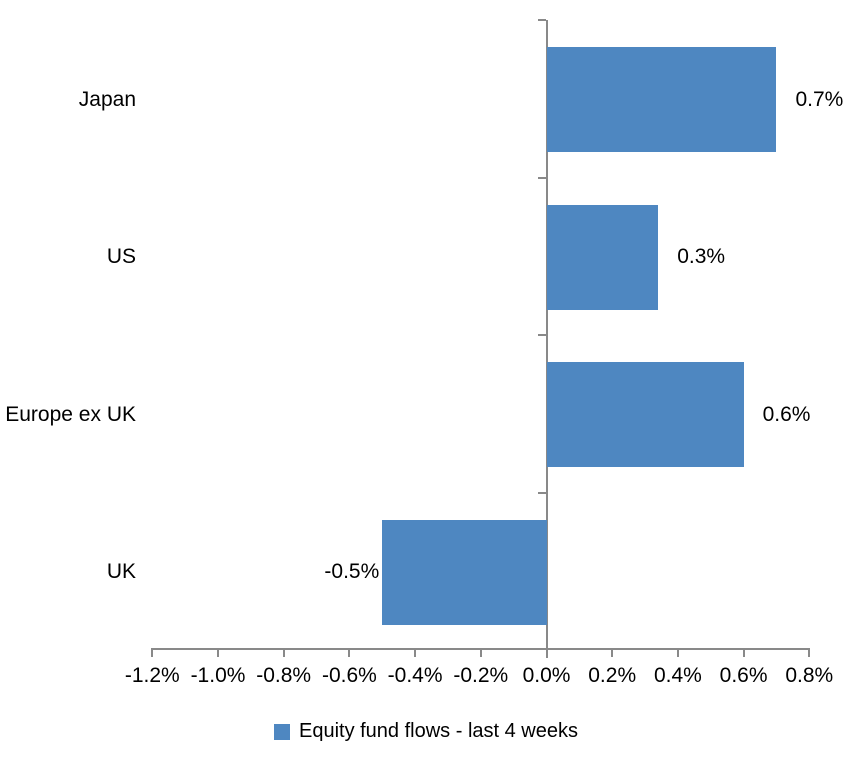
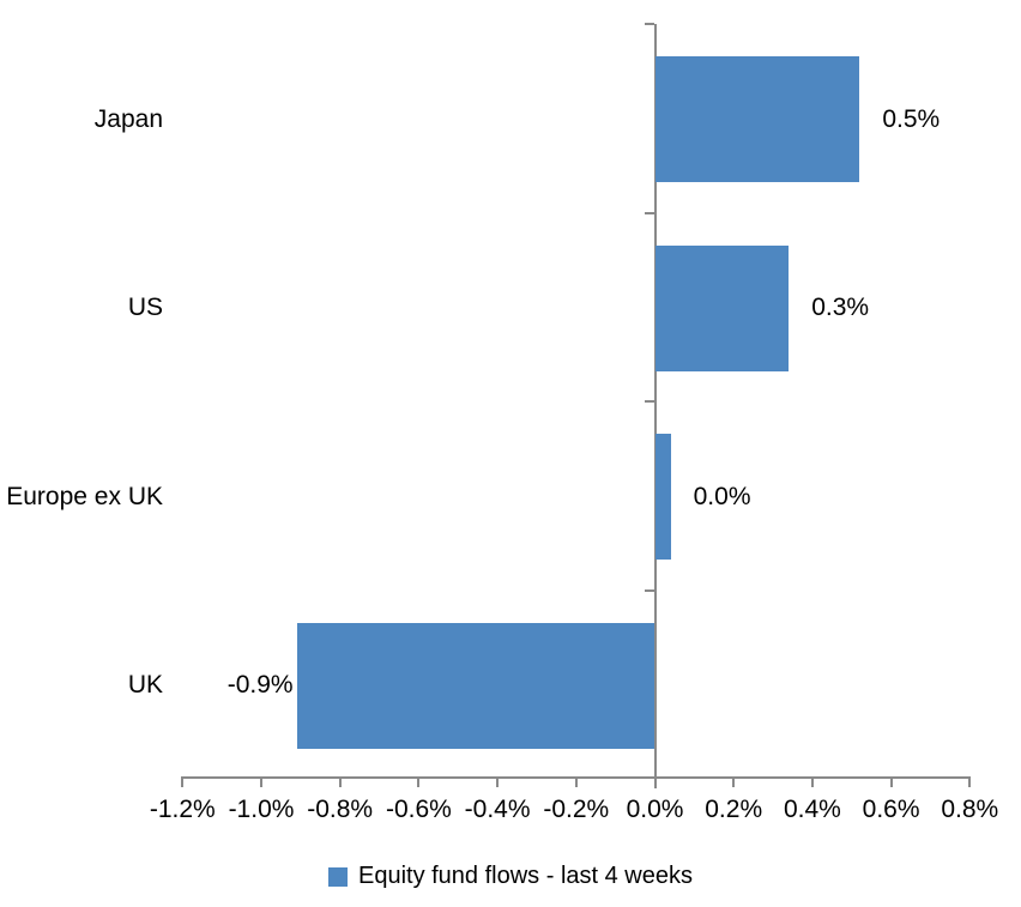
Japan: 0.7% -> 0.5%
Europe ex UK: 0.6% -> 0.0%
UK: -0.5% -> -0.9%
